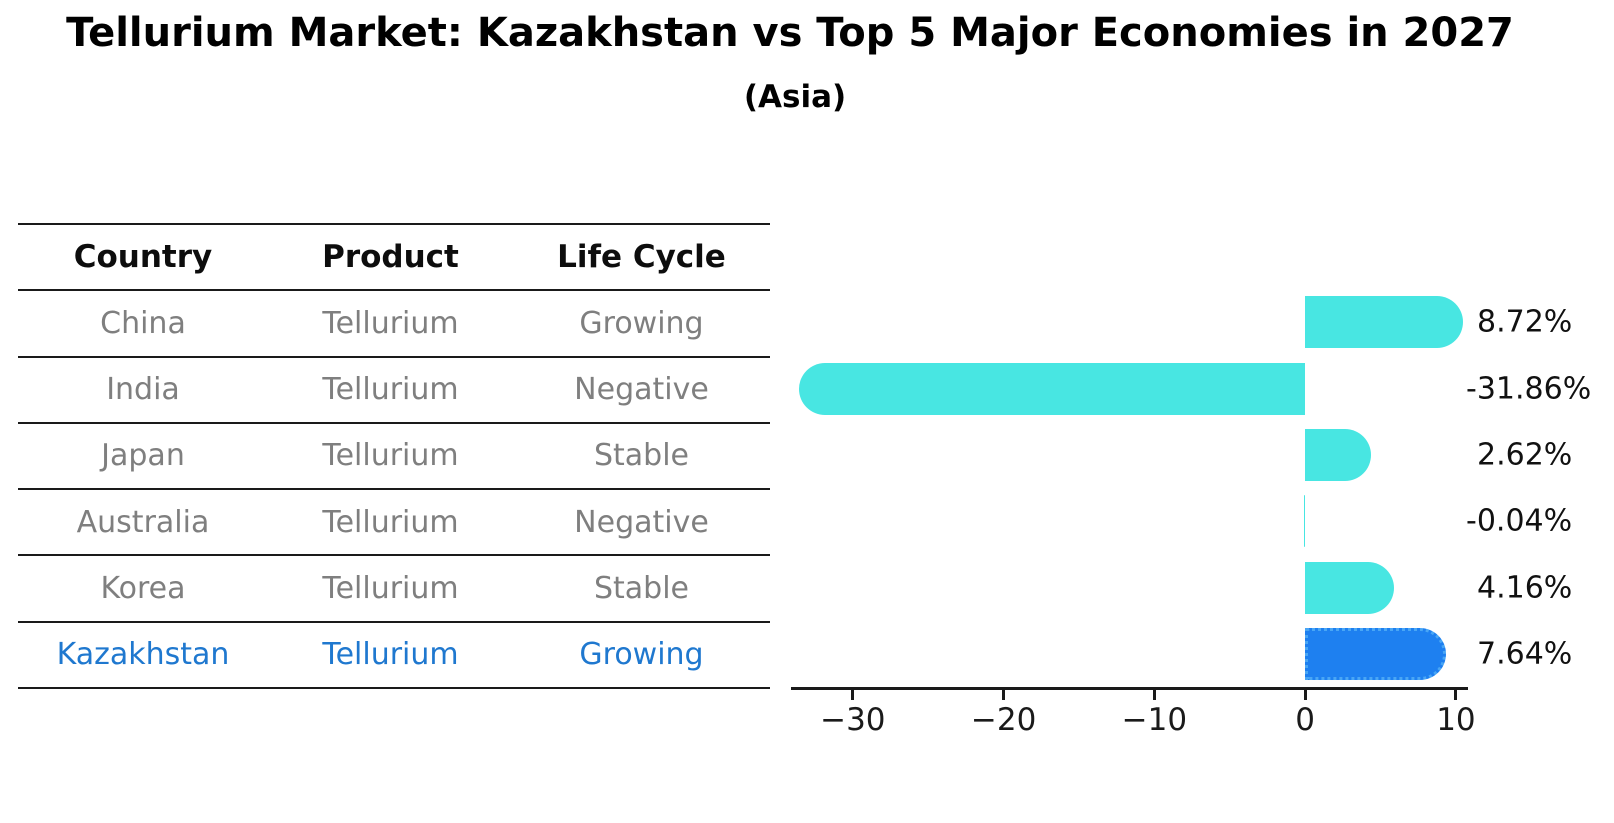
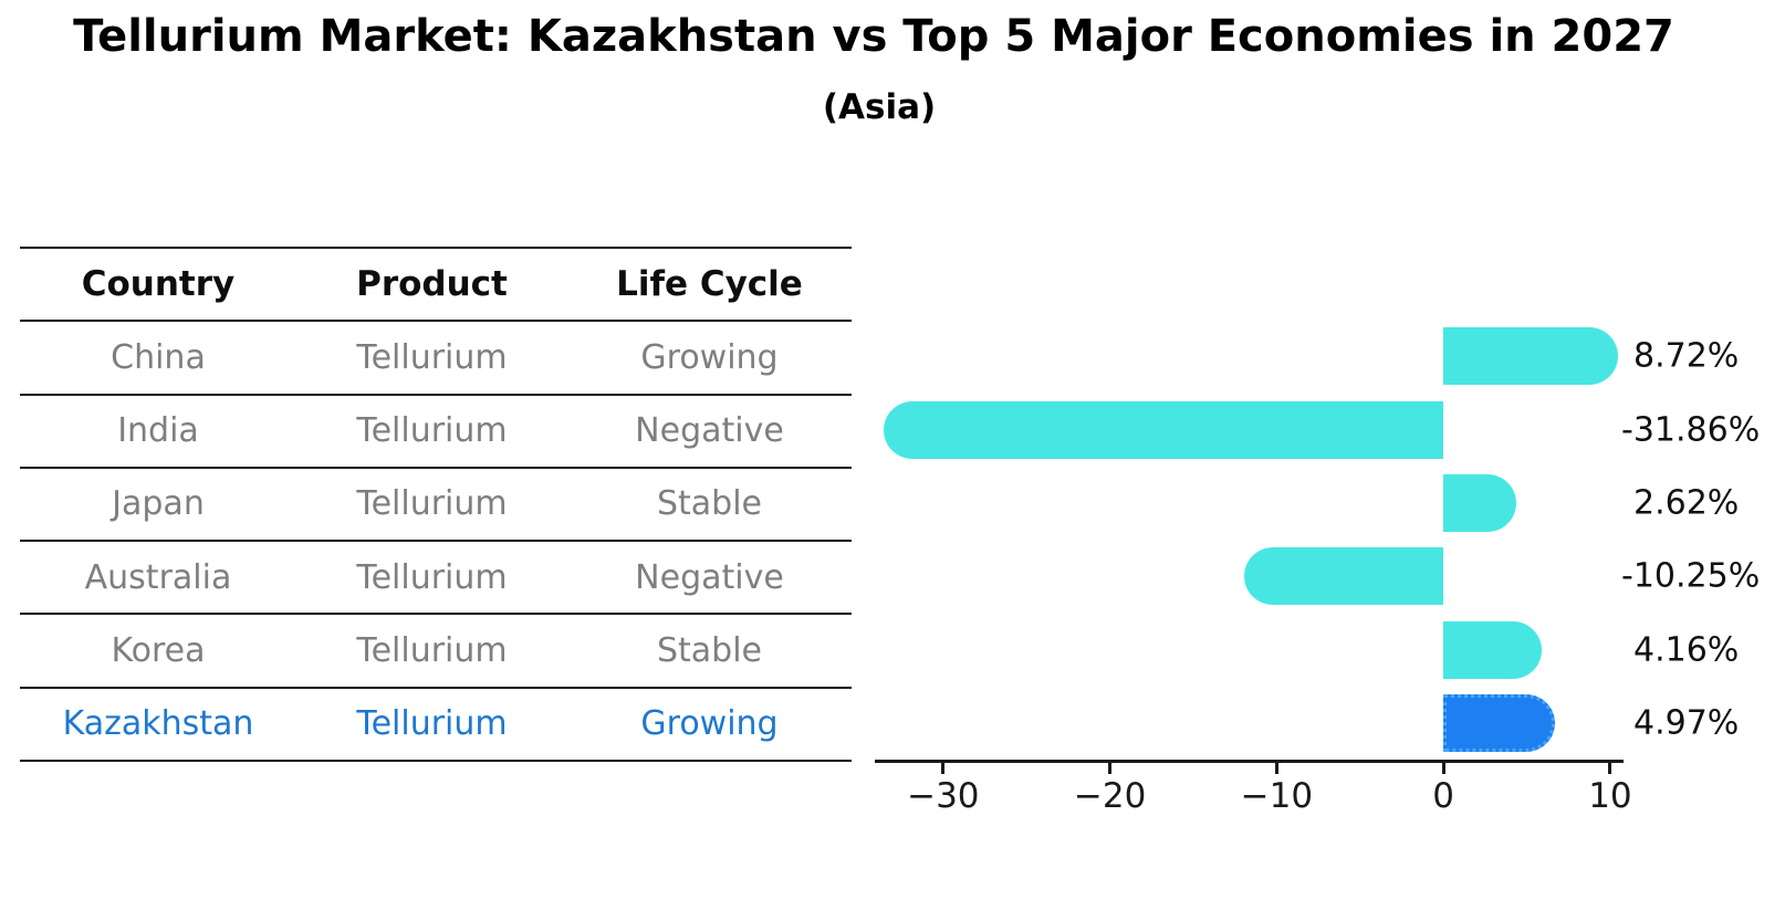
Australia: -0.04% -> -10.25%
Kazakhstan: 7.64% -> 4.97%
